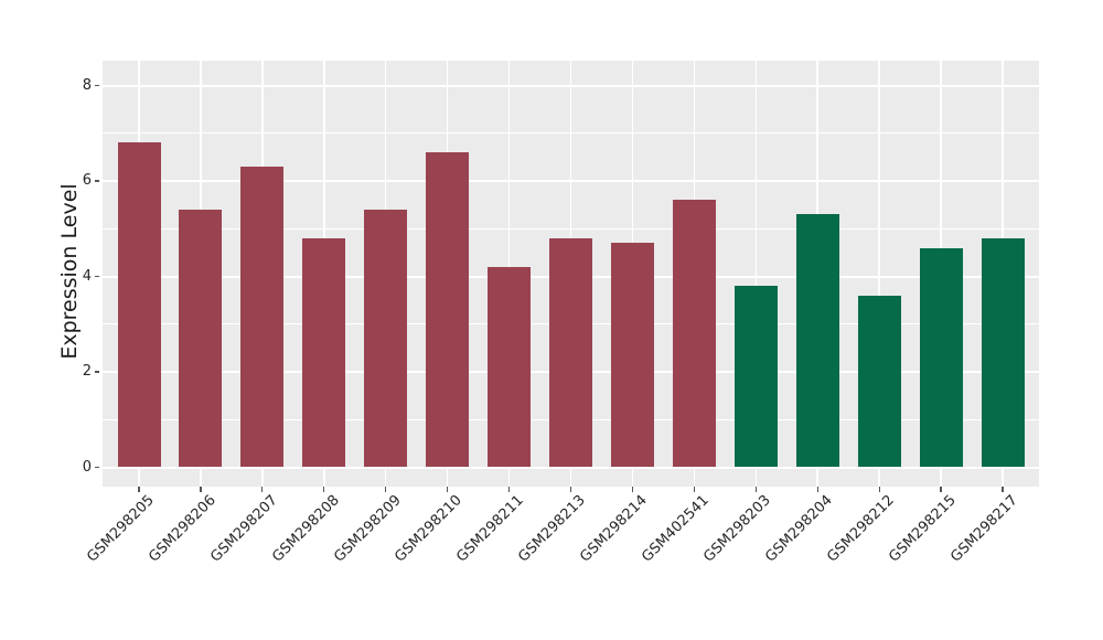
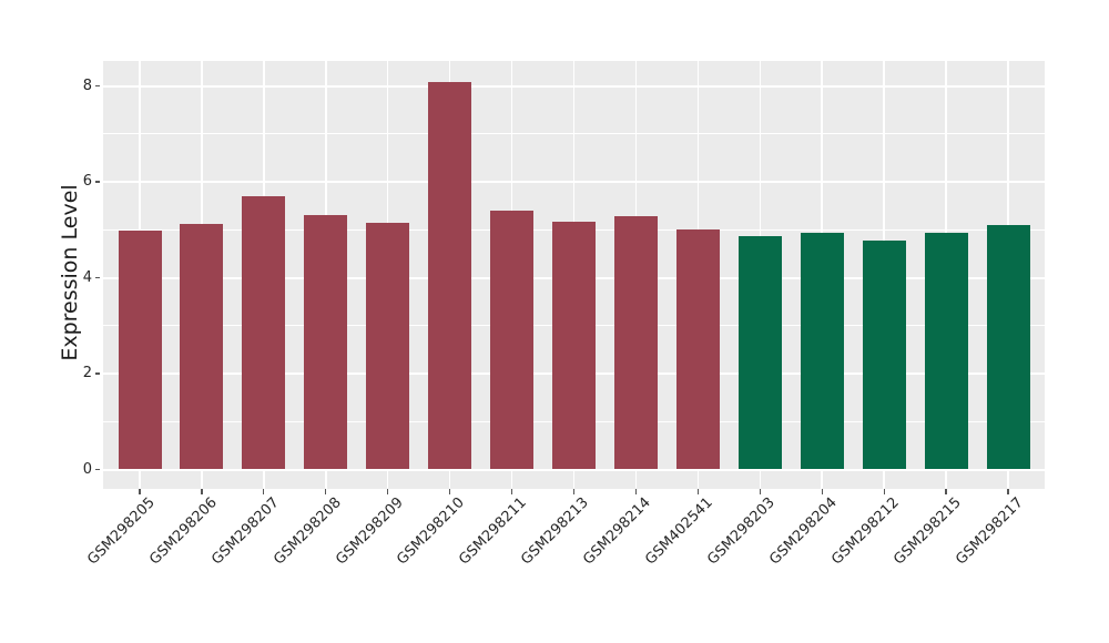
GSM298205: 6.8 -> 5.0
GSM298206: 5.4 -> 5.1
GSM298207: 6.3 -> 5.7
GSM298208: 4.8 -> 5.3
GSM298209: 5.4 -> 5.1
GSM298210: 6.6 -> 8.1
GSM298211: 4.2 -> 5.4
GSM298213: 4.8 -> 5.2
GSM298214: 4.7 -> 5.3
GSM402541: 5.6 -> 5.0
GSM298203: 3.8 -> 4.9
GSM298204: 5.3 -> 4.9
GSM298212: 3.6 -> 4.8
GSM298215: 4.6 -> 4.9
GSM298217: 4.8 -> 5.1
